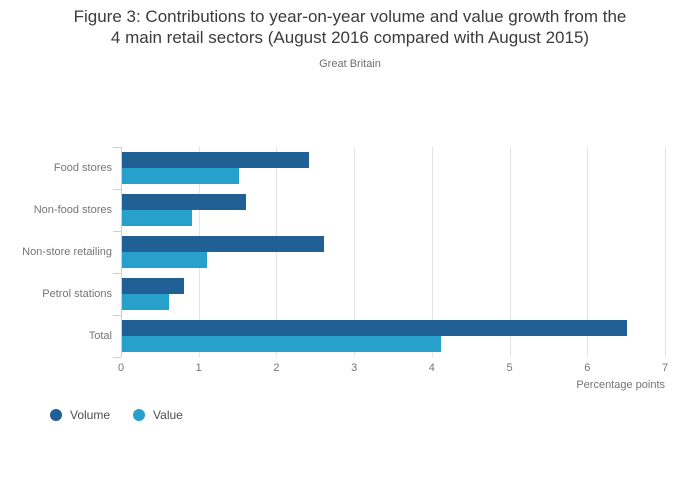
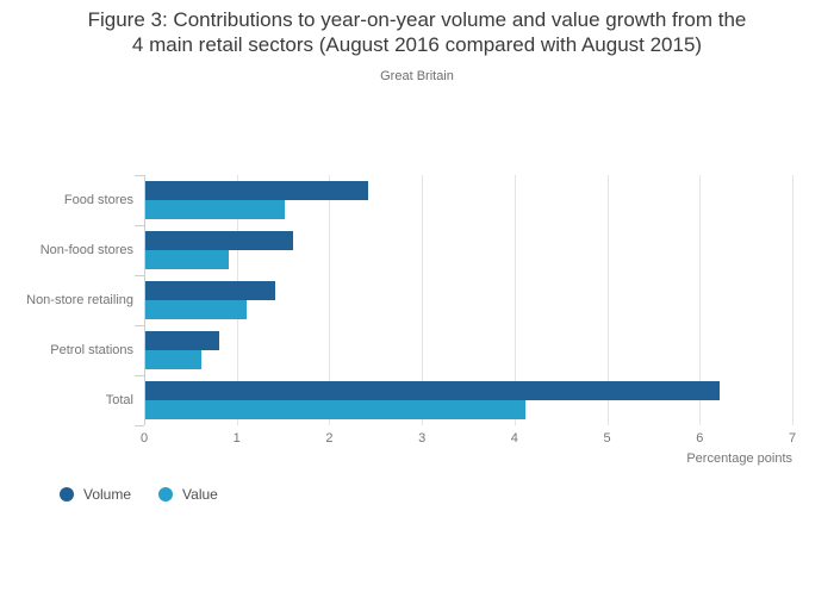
Volume/Non-store retailing: 2.6 -> 1.4
Volume/Total: 6.5 -> 6.2
